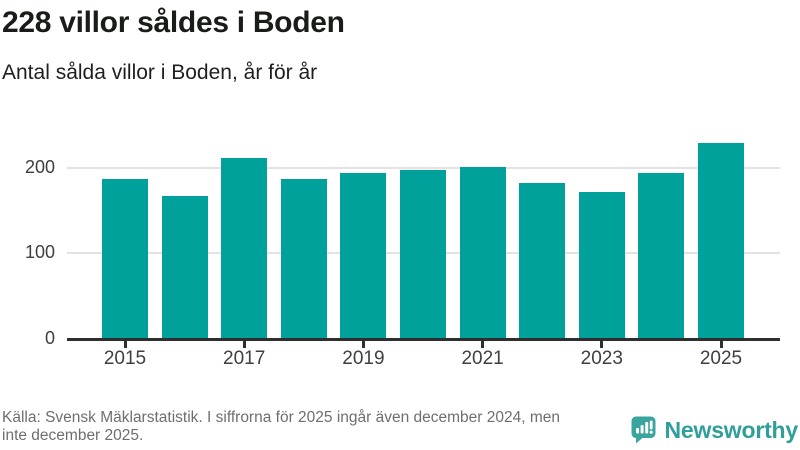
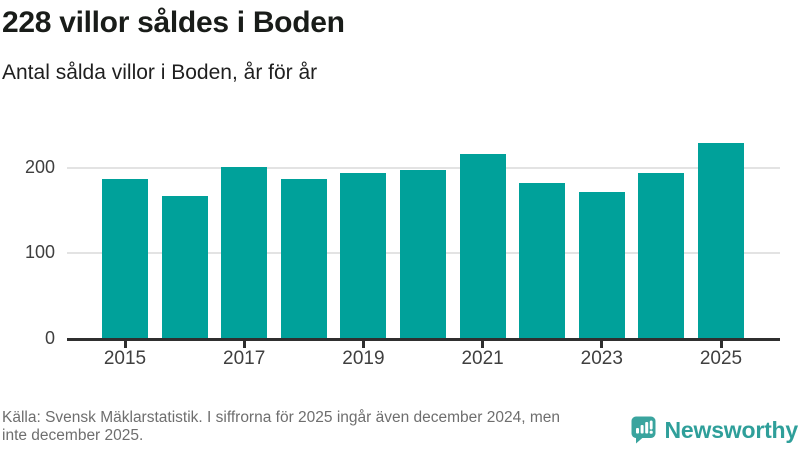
2017: 210 -> 200
2021: 200 -> 220
